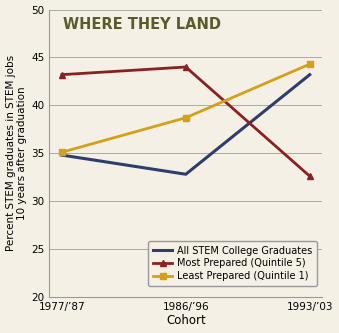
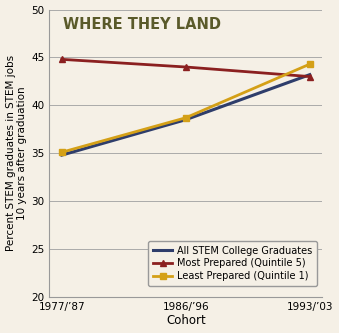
Most Prepared (Quintile 5)/1977/’87: 43.2 -> 44.8
All STEM College Graduates/1986/’96: 32.8 -> 38.5
Most Prepared (Quintile 5)/1993/’03: 32.6 -> 43.0
